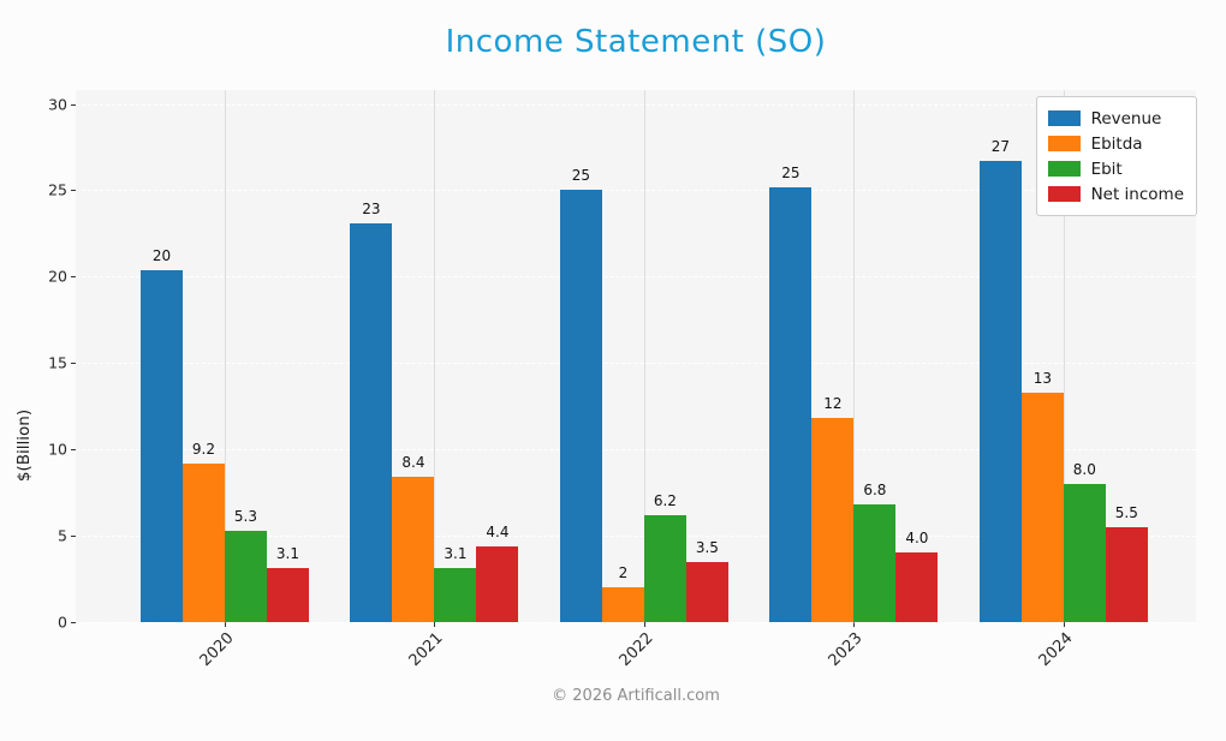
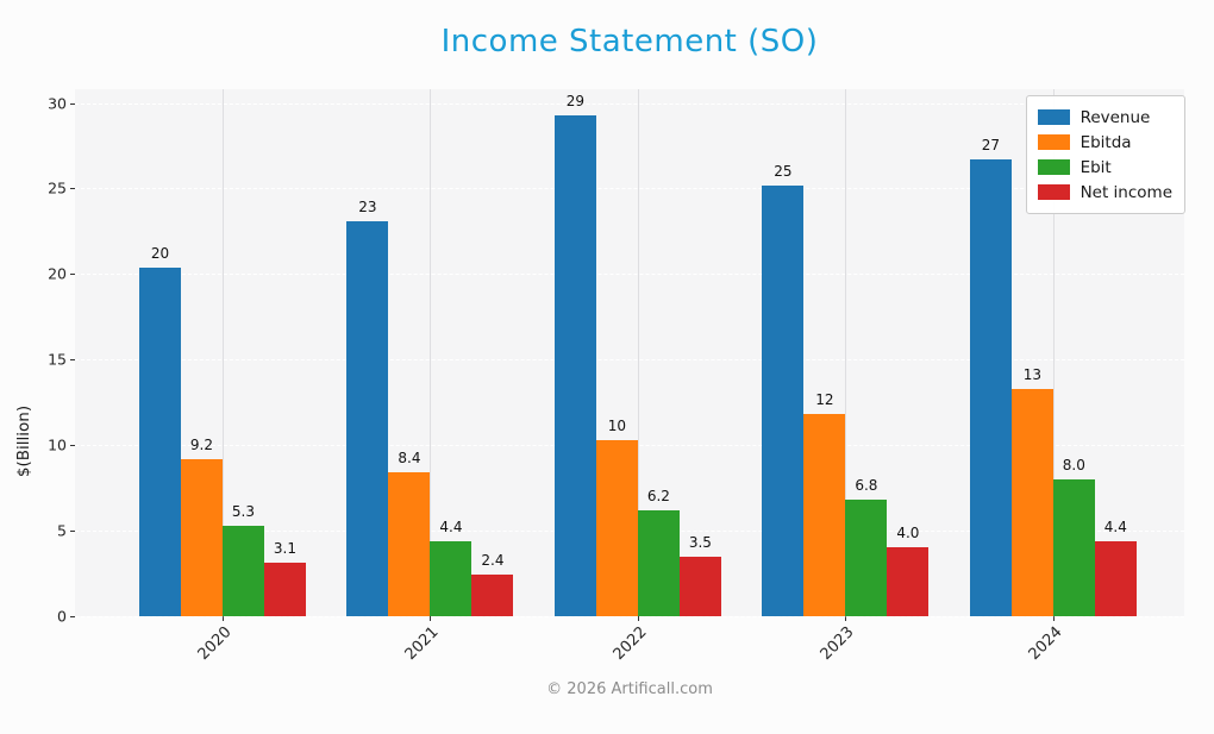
Ebit/2021: 3.1 -> 4.4
Net income/2021: 4.4 -> 2.4
Revenue/2022: 25 -> 29
Ebitda/2022: 2 -> 10
Net income/2024: 5.5 -> 4.4
